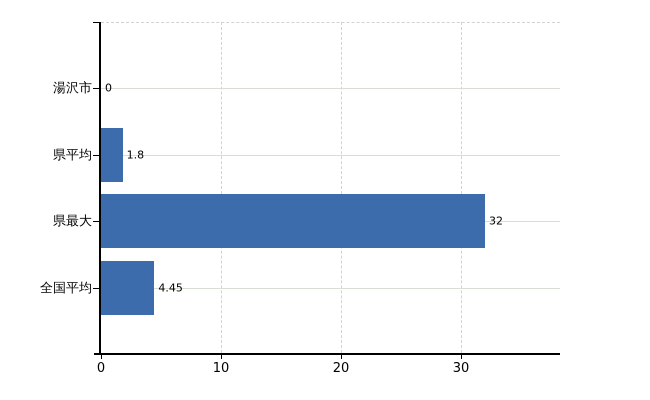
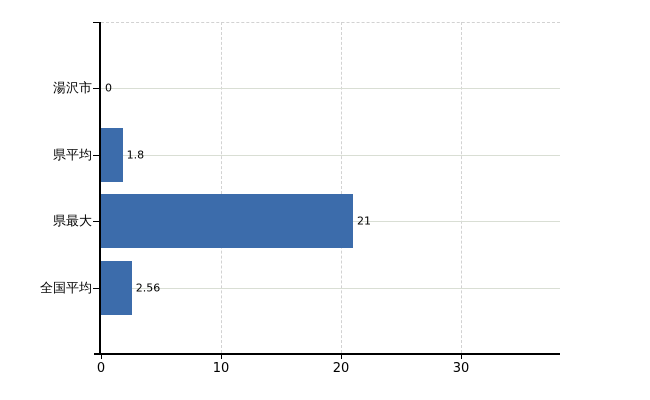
県最大: 32 -> 21
全国平均: 4.45 -> 2.56
